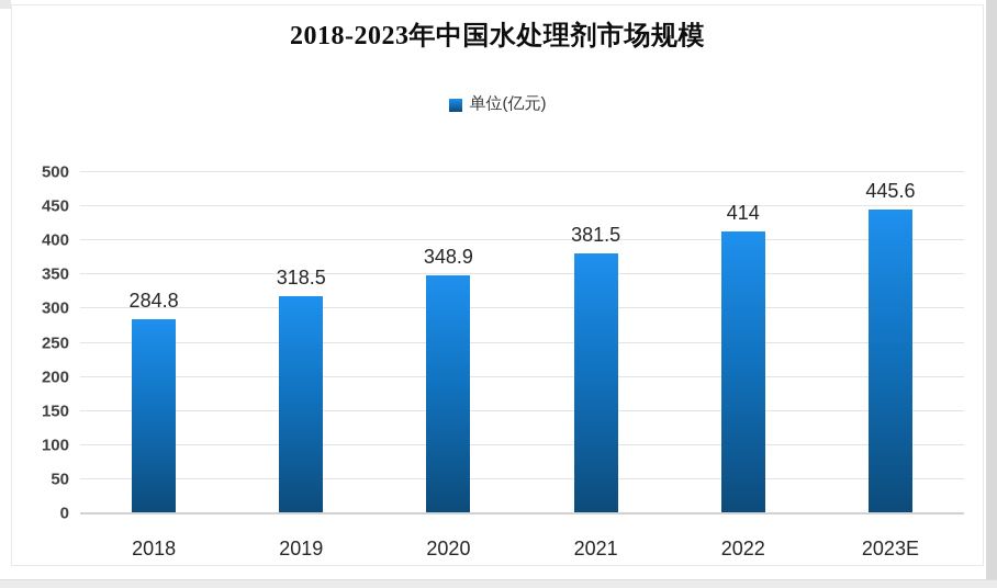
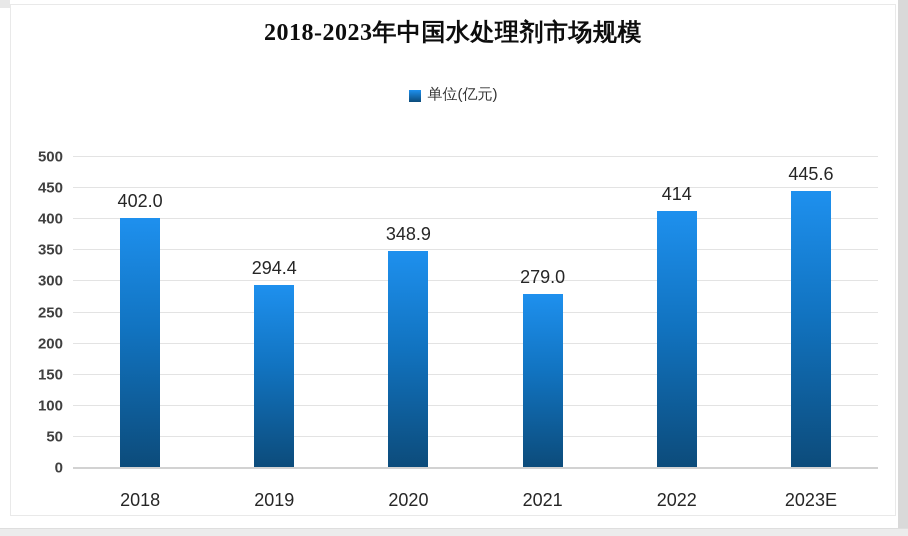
2018: 284.8 -> 402.0
2019: 318.5 -> 294.4
2021: 381.5 -> 279.0
